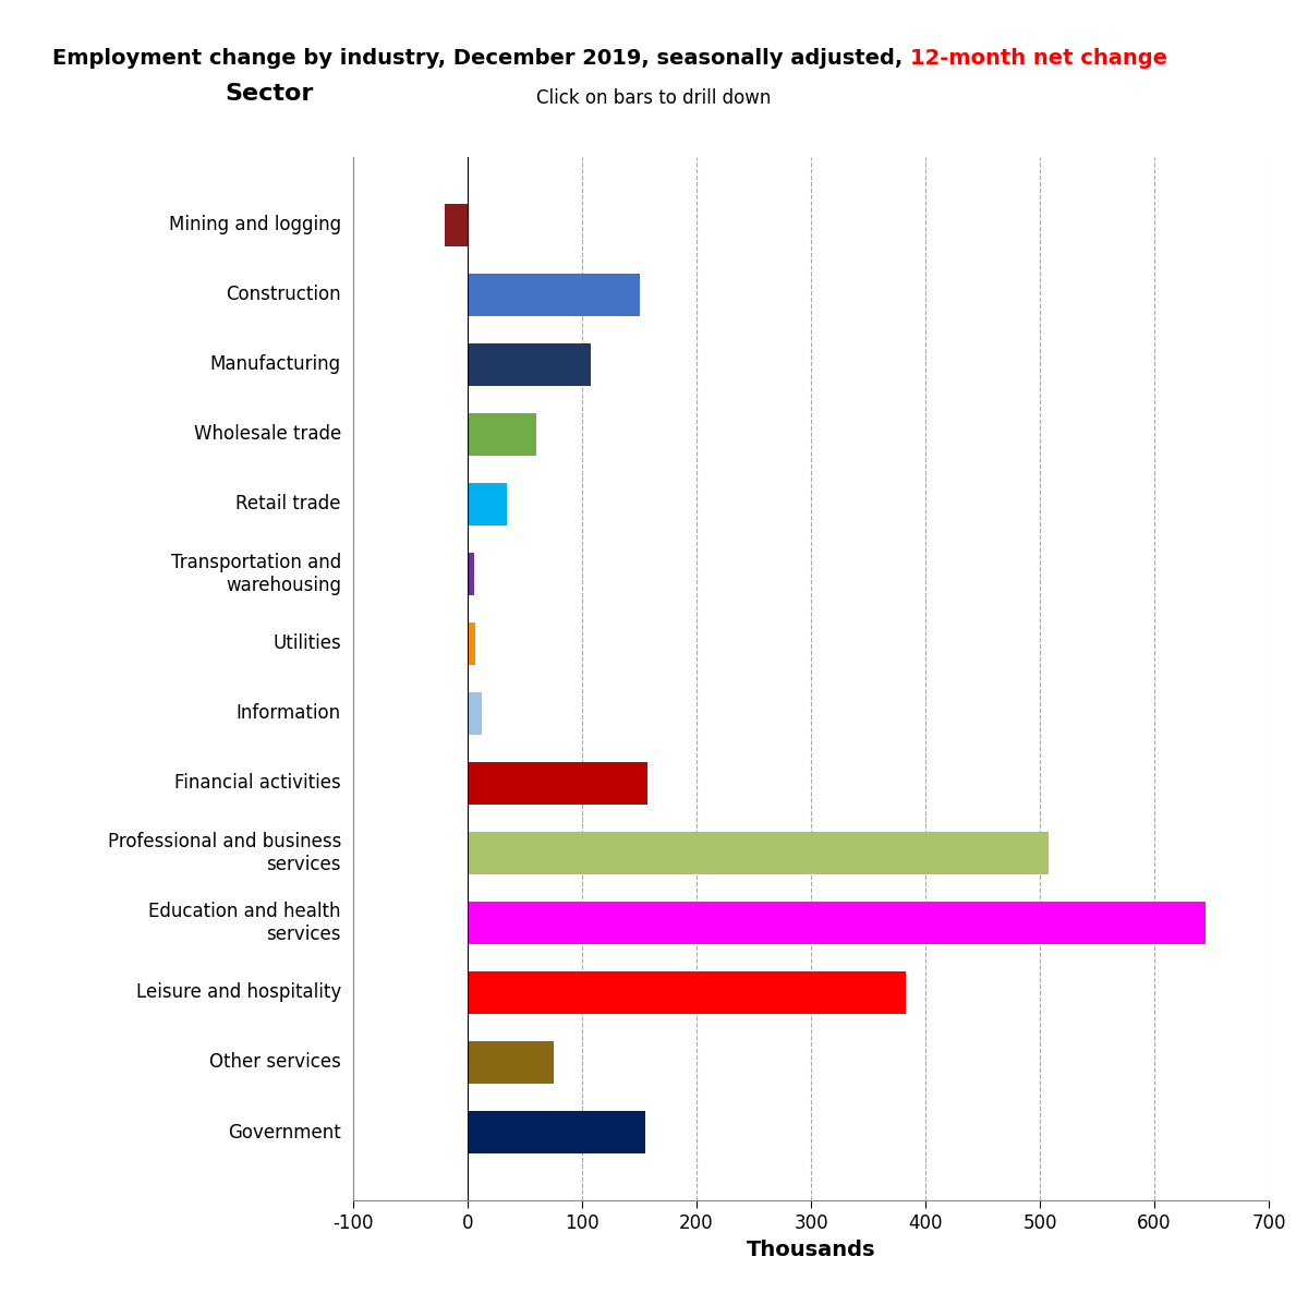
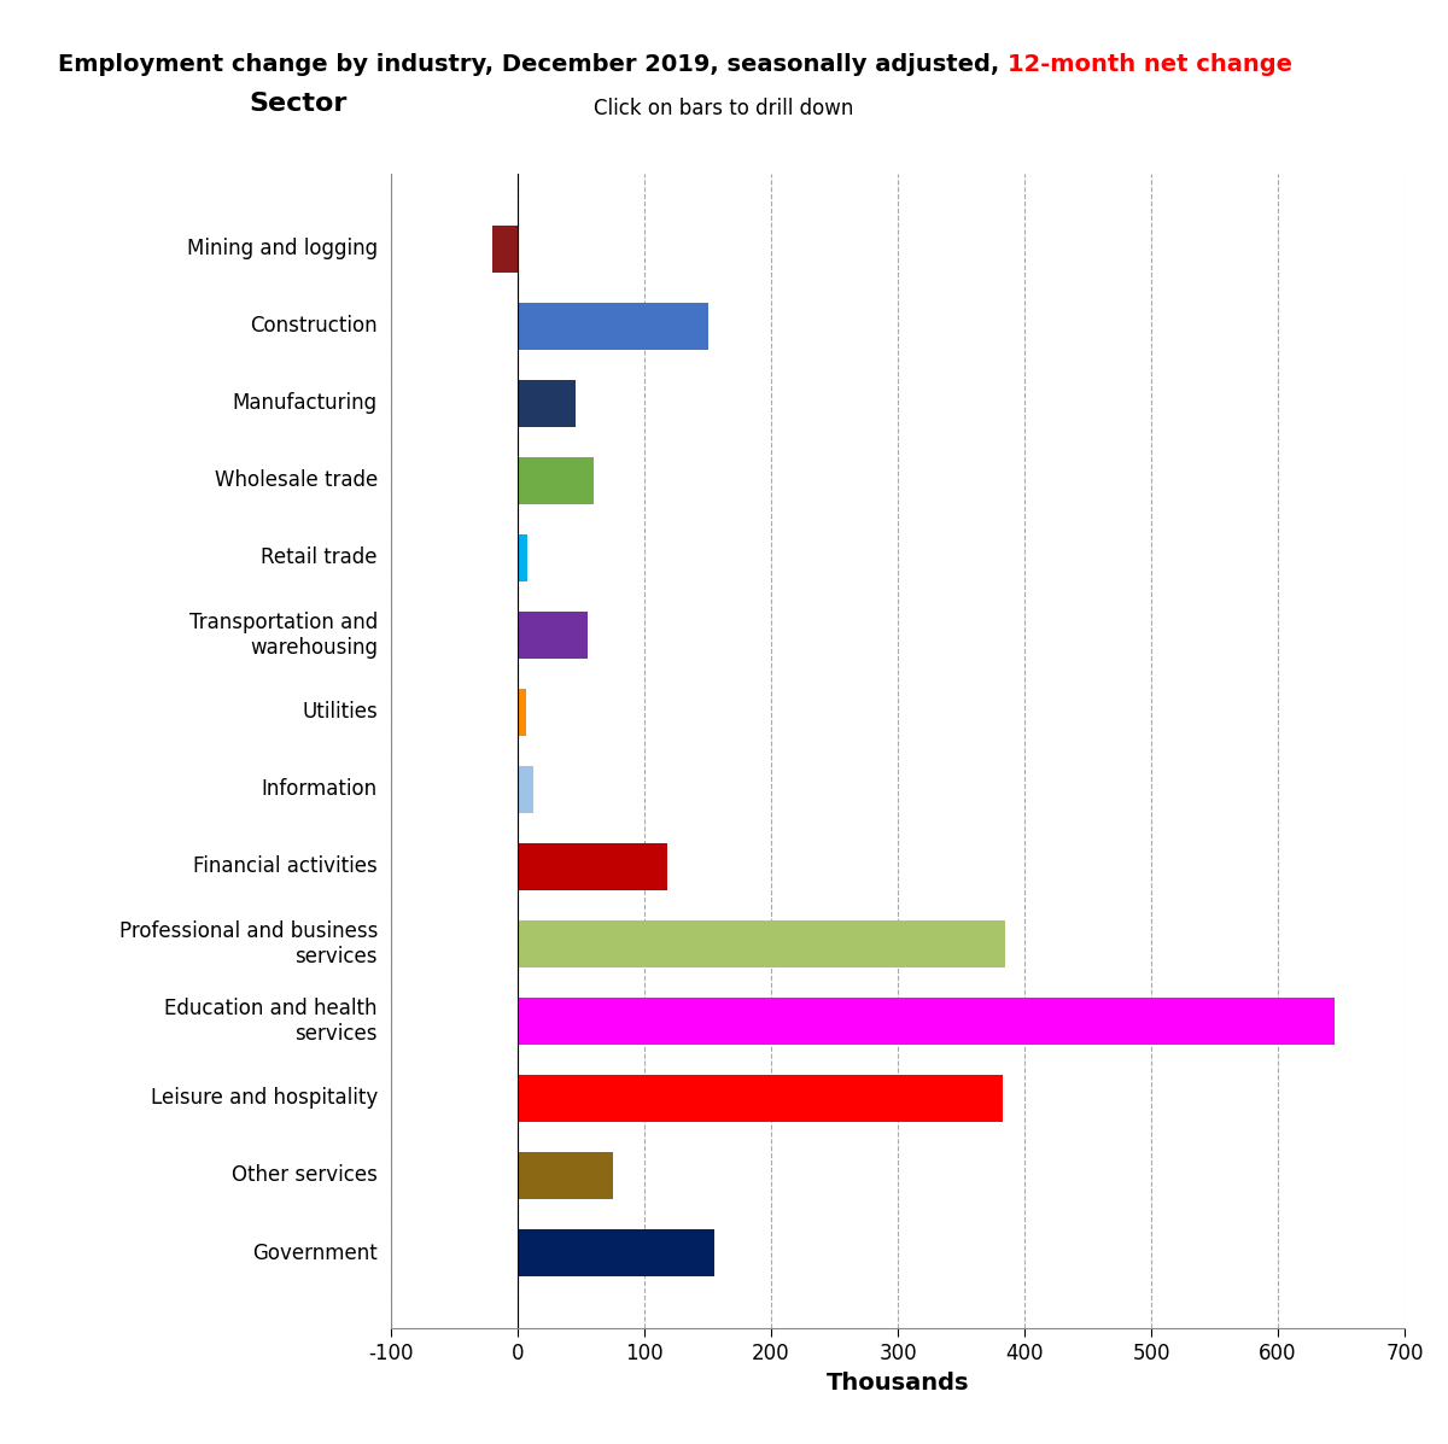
Manufacturing: 108 -> 46
Retail trade: 34 -> 8
Transportation and warehousing: 6 -> 55
Financial activities: 157 -> 118
Professional and business services: 508 -> 385
